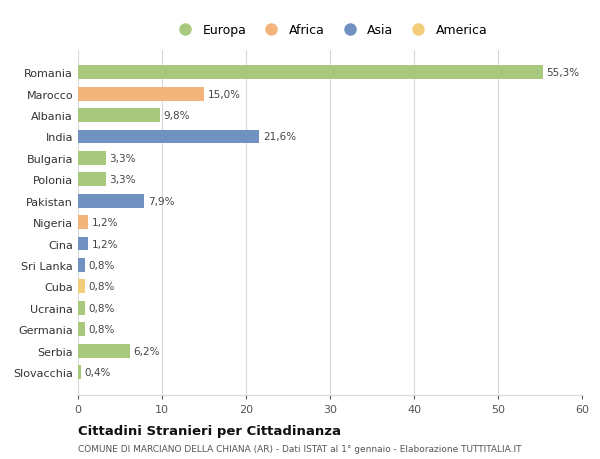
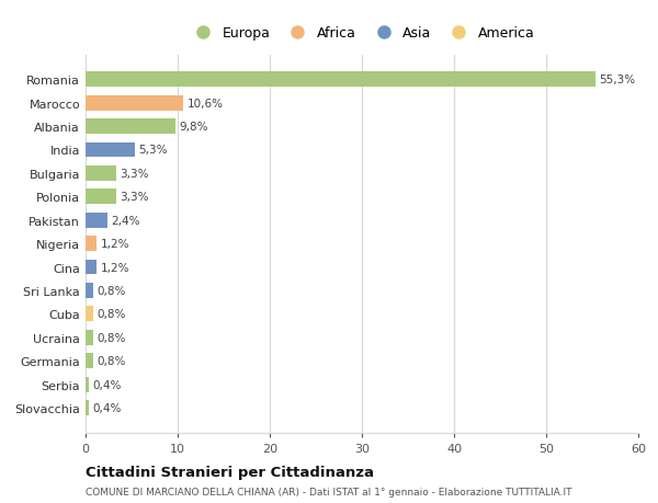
Marocco: 15,0% -> 10,6%
India: 21,6% -> 5,3%
Pakistan: 7,9% -> 2,4%
Serbia: 6,2% -> 0,4%
